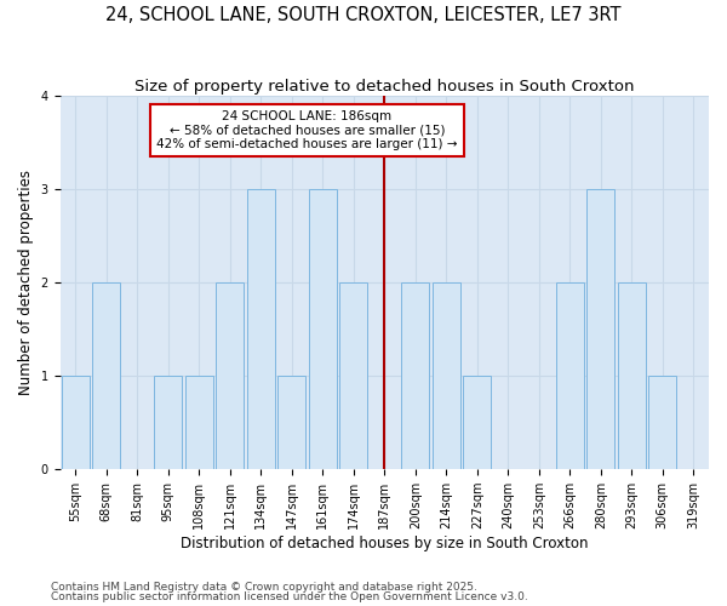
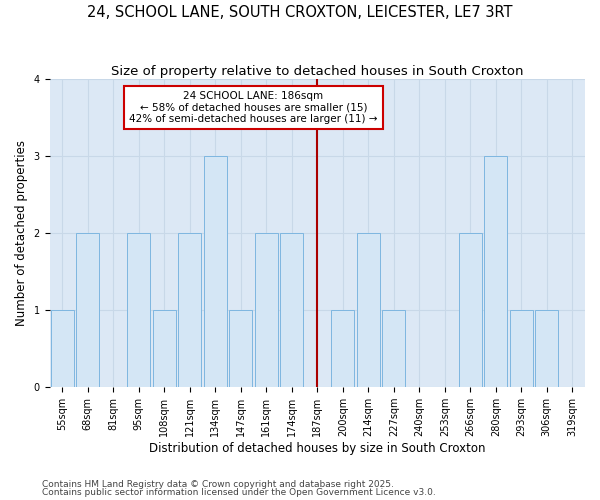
95sqm: 1 -> 2
161sqm: 3 -> 2
200sqm: 2 -> 1
293sqm: 2 -> 1
